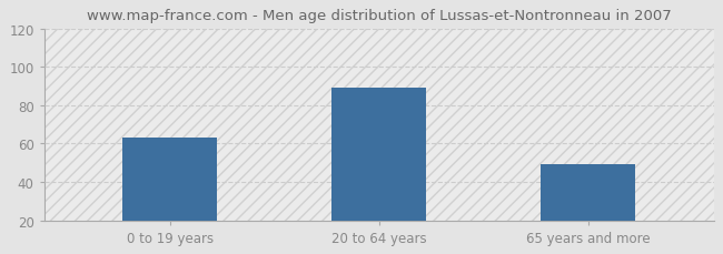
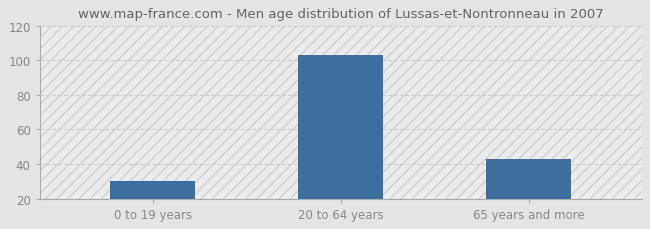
0 to 19 years: 63 -> 30
20 to 64 years: 89 -> 103
65 years and more: 49 -> 43
